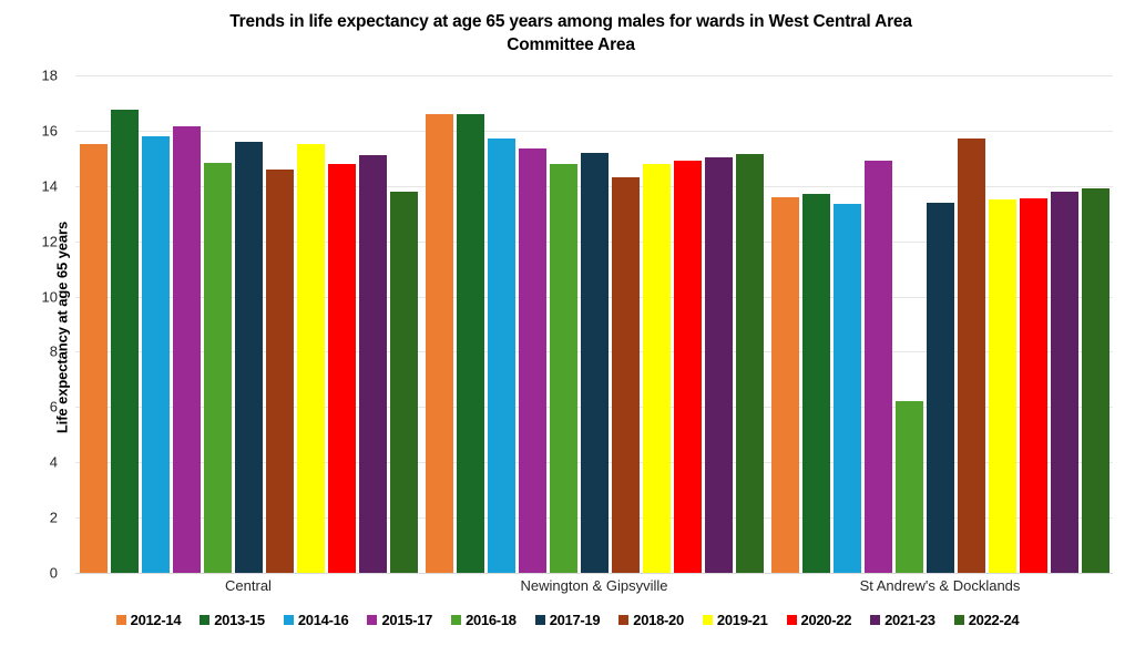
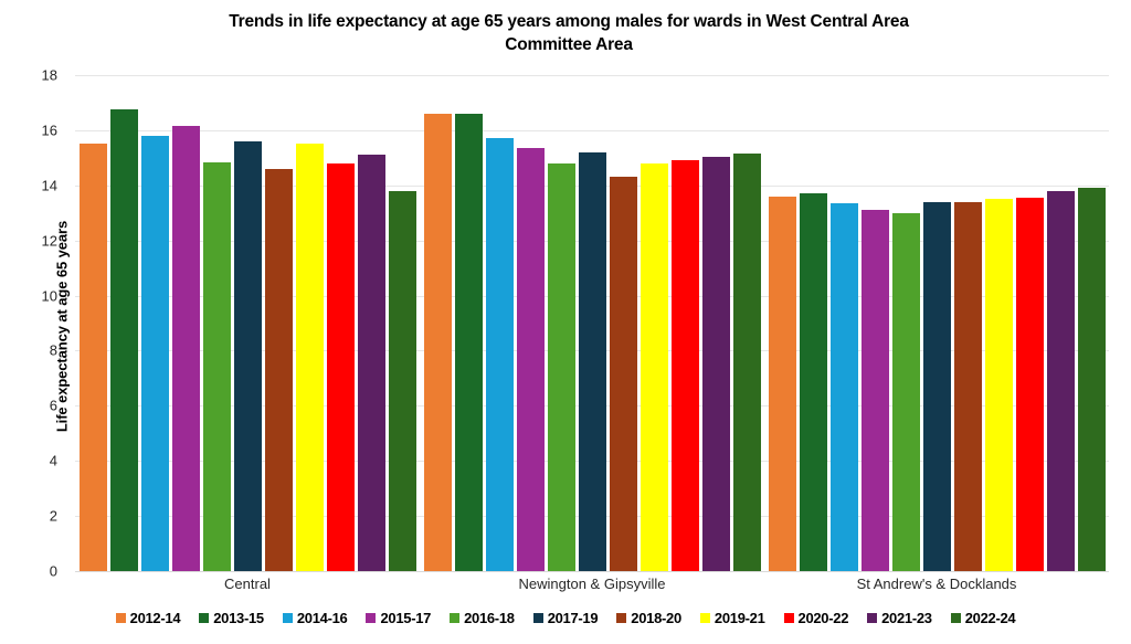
2015-17/St Andrew's & Docklands: 14.9 -> 13.1
2016-18/St Andrew's & Docklands: 6.2 -> 13.0
2018-20/St Andrew's & Docklands: 15.7 -> 13.4
